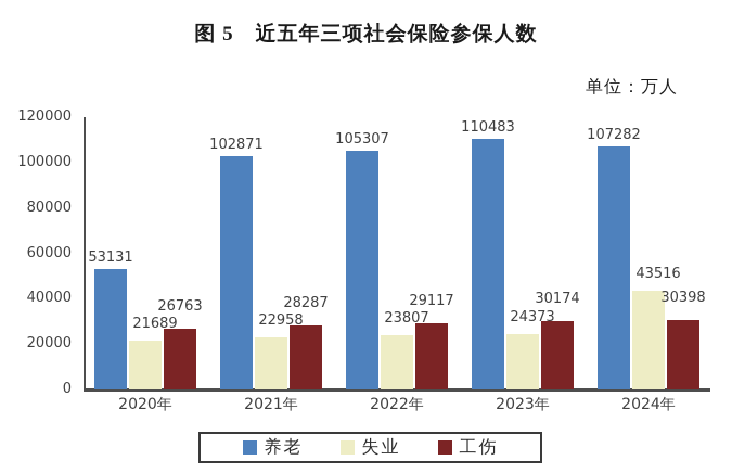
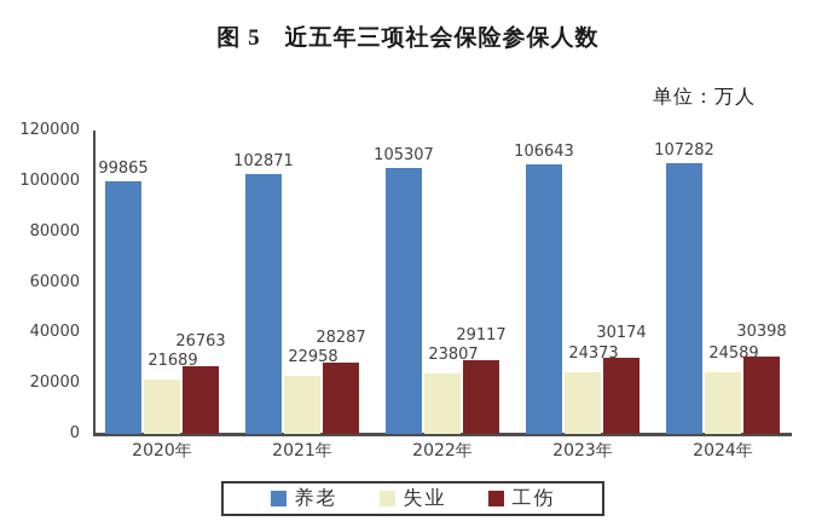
养老/2020年: 53131 -> 99865
养老/2023年: 110483 -> 106643
失业/2024年: 43516 -> 24589
